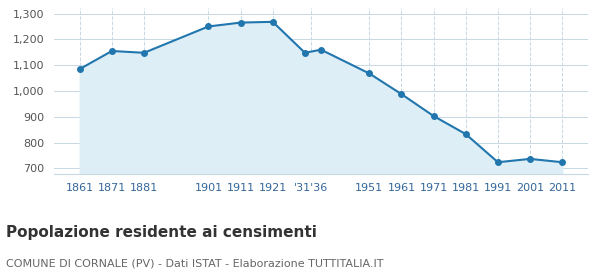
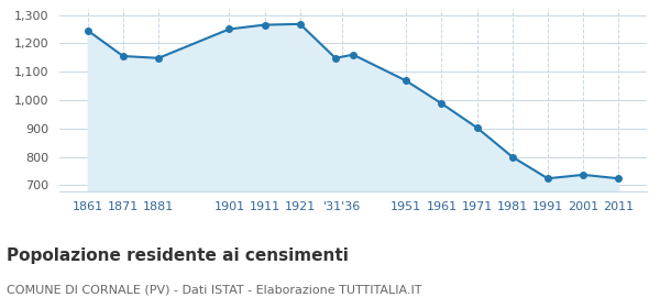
1861: 1,085 -> 1,245
1981: 833 -> 800
